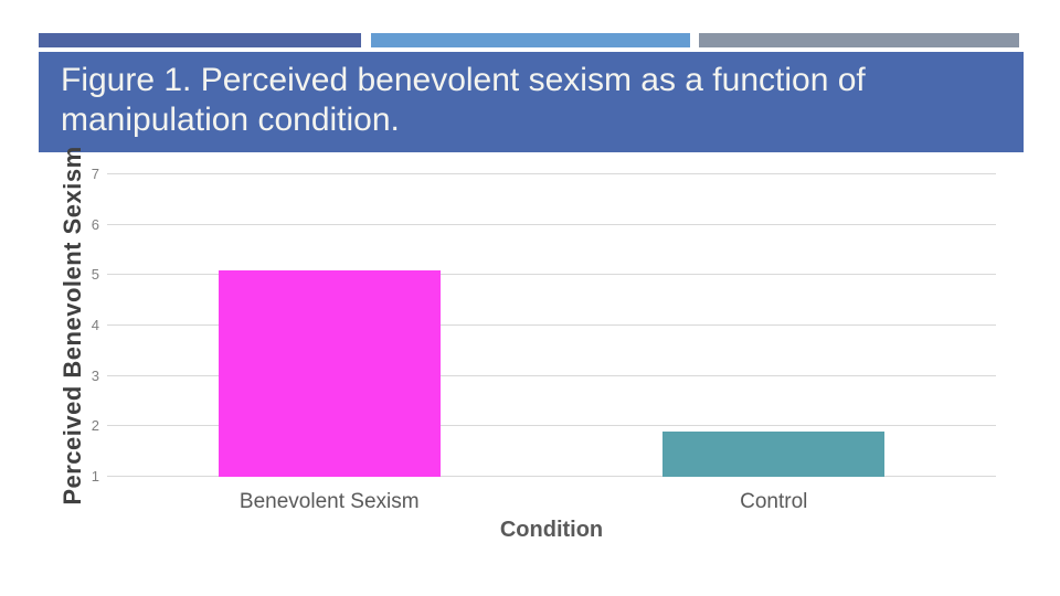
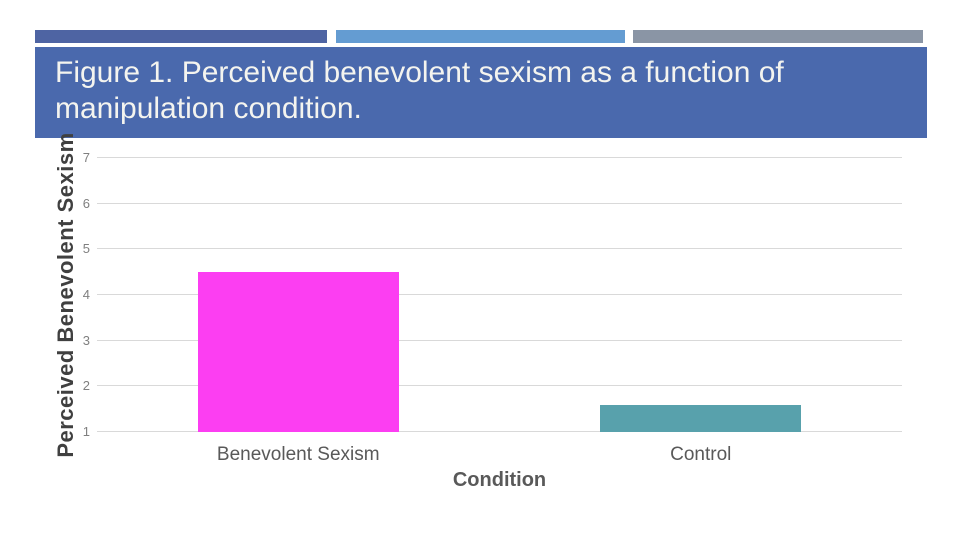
Benevolent Sexism: 5.1 -> 4.5
Control: 1.9 -> 1.6
